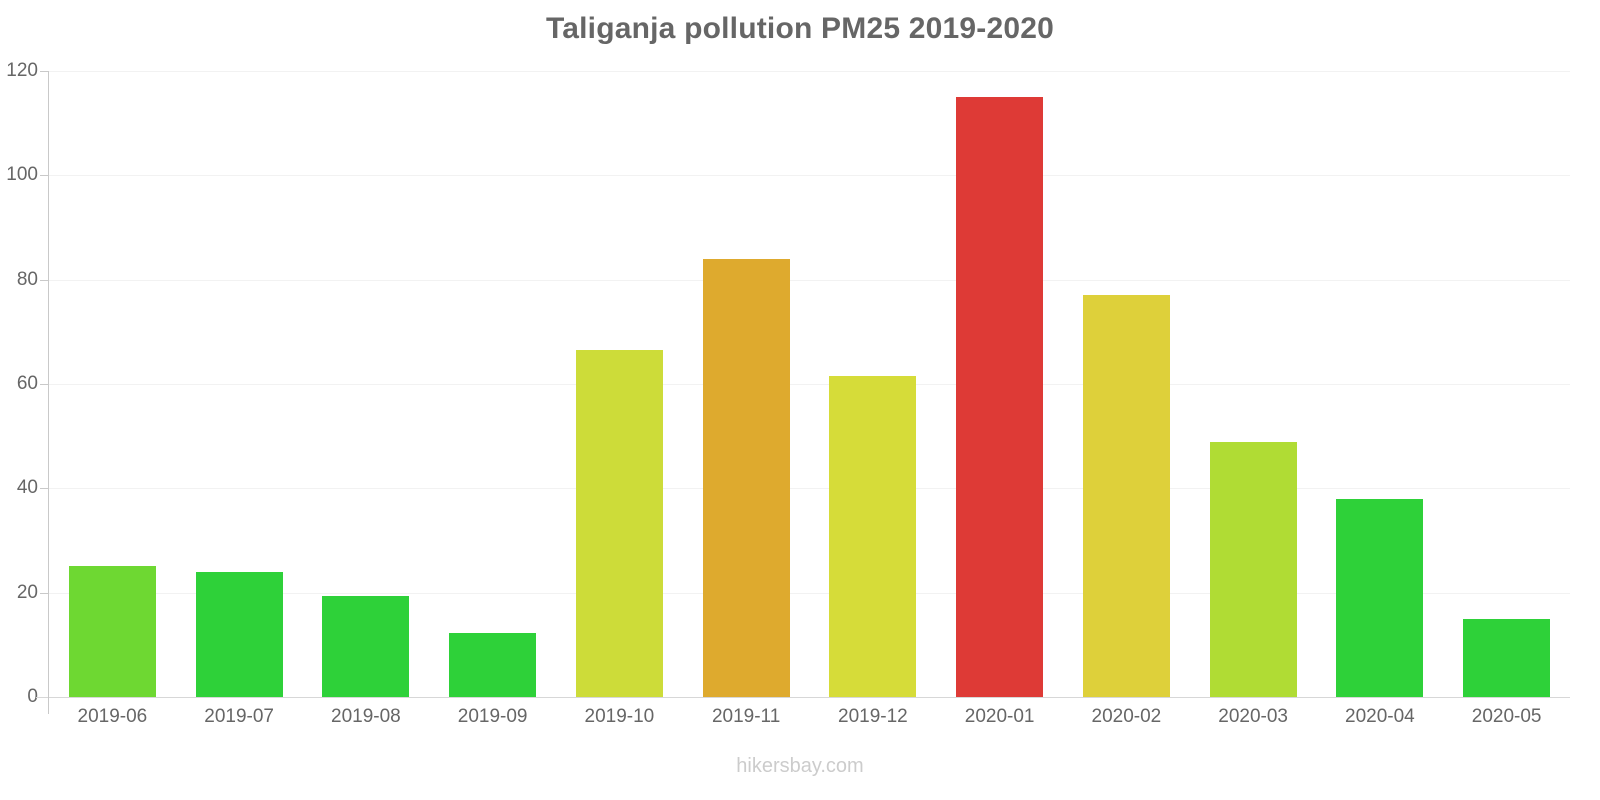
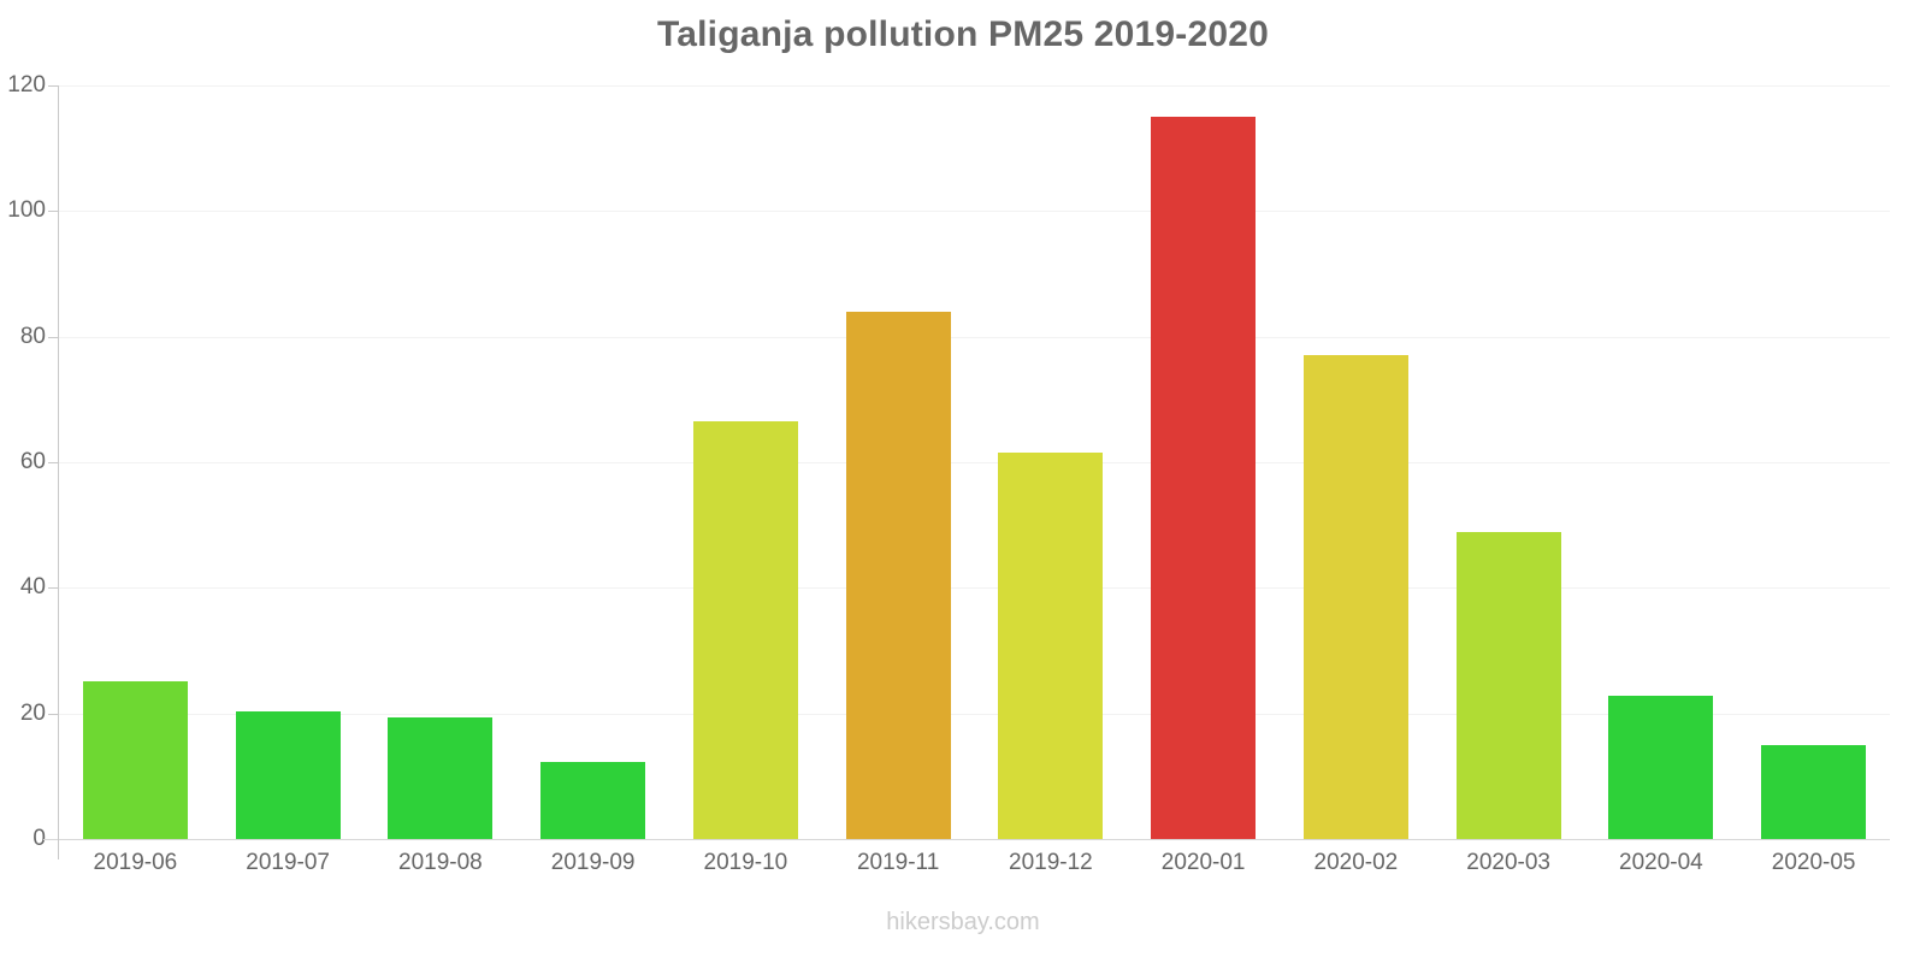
2019-07: 24 -> 20
2020-04: 38 -> 23
